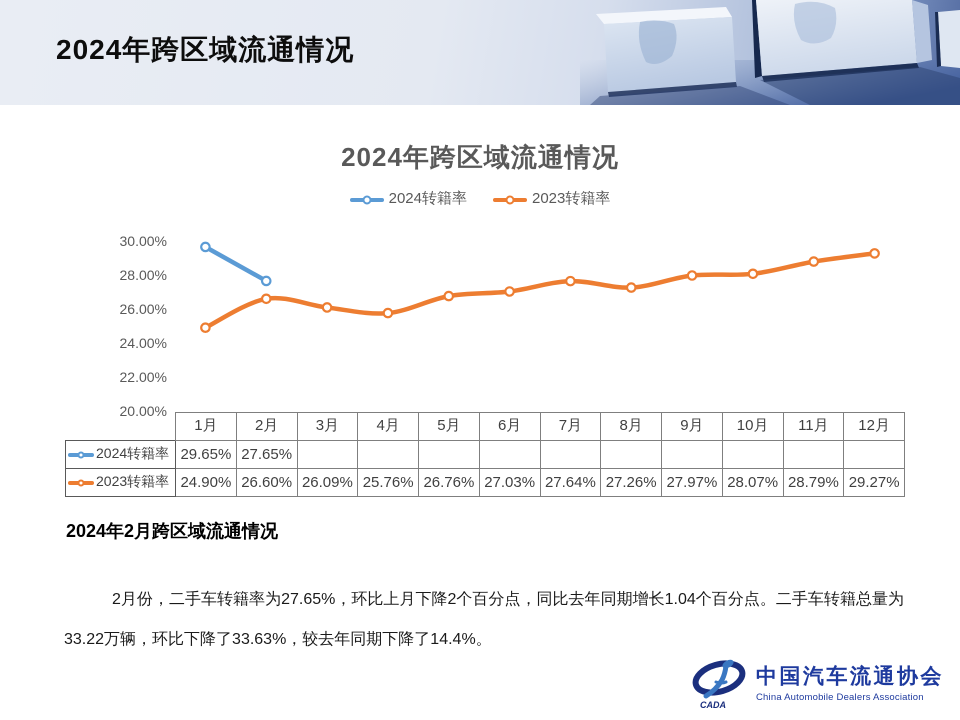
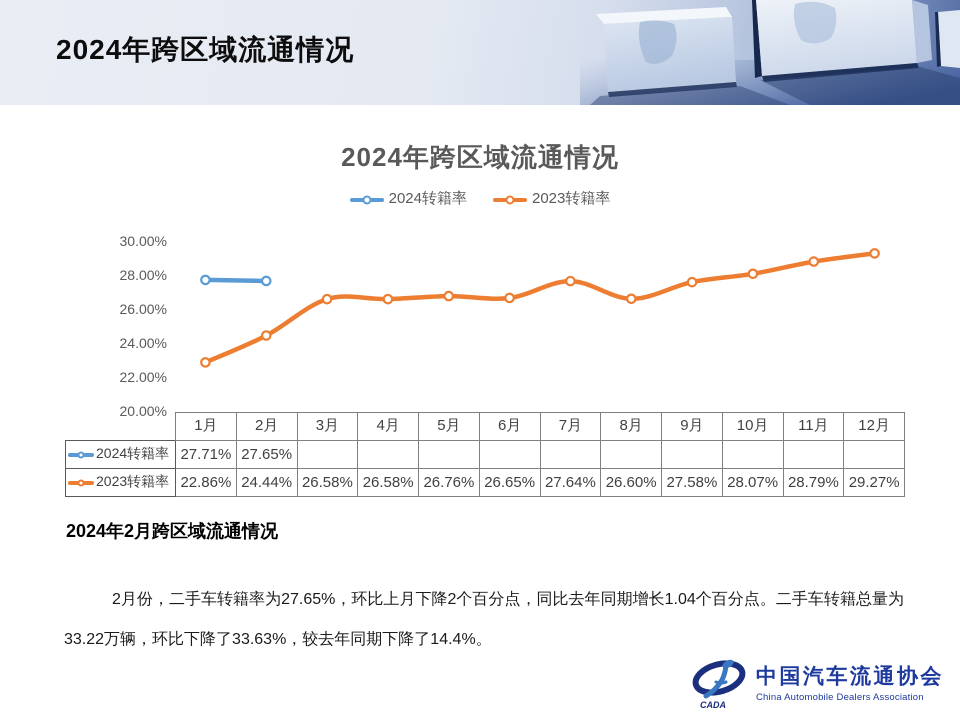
2024转籍率/1月: 29.65% -> 27.71%
2023转籍率/1月: 24.90% -> 22.86%
2023转籍率/2月: 26.60% -> 24.44%
2023转籍率/3月: 26.09% -> 26.58%
2023转籍率/4月: 25.76% -> 26.58%
2023转籍率/6月: 27.03% -> 26.65%
2023转籍率/8月: 27.26% -> 26.60%
2023转籍率/9月: 27.97% -> 27.58%
